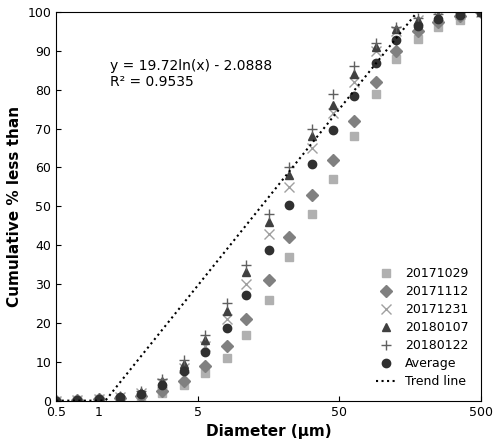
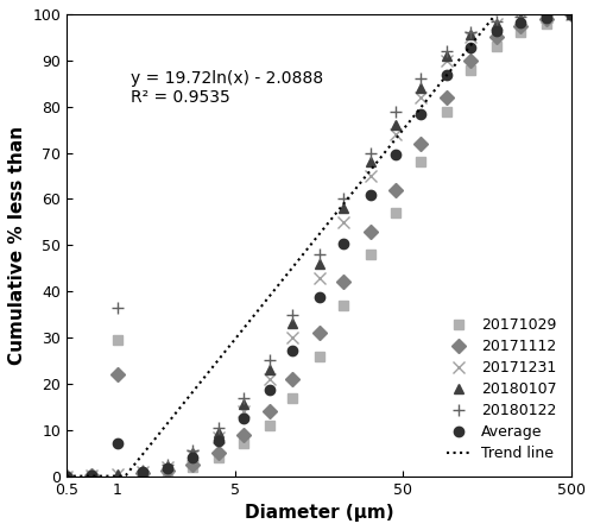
20171029/1: 0.3 -> 29.5
20171112/1: 0.3 -> 22.0
20180122/1: 0.6 -> 36.5
Average/1: 0.4 -> 7.0
